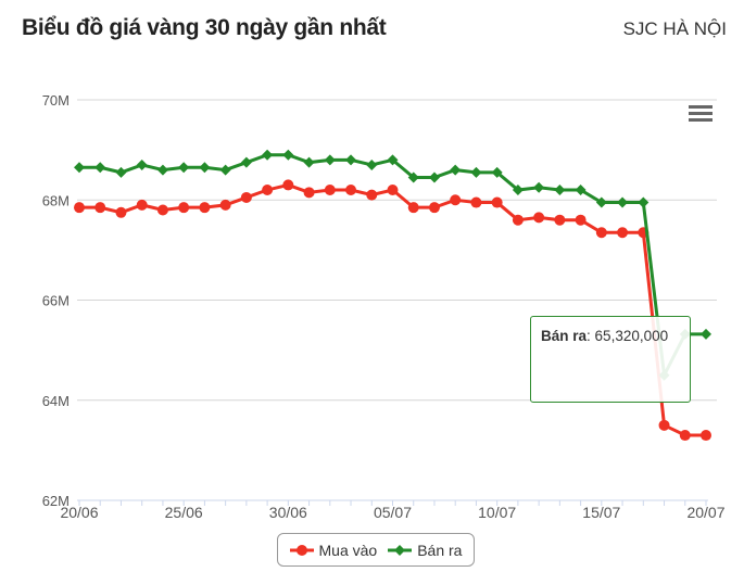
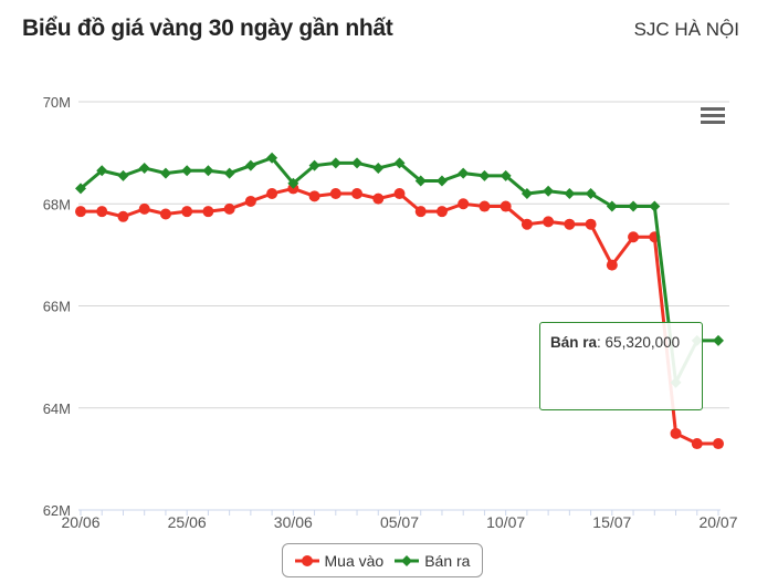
Bán ra/20/06: 68.6M -> 68.3M
Bán ra/30/06: 68.9M -> 68.4M
Mua vào/15/07: 67.4M -> 66.8M
